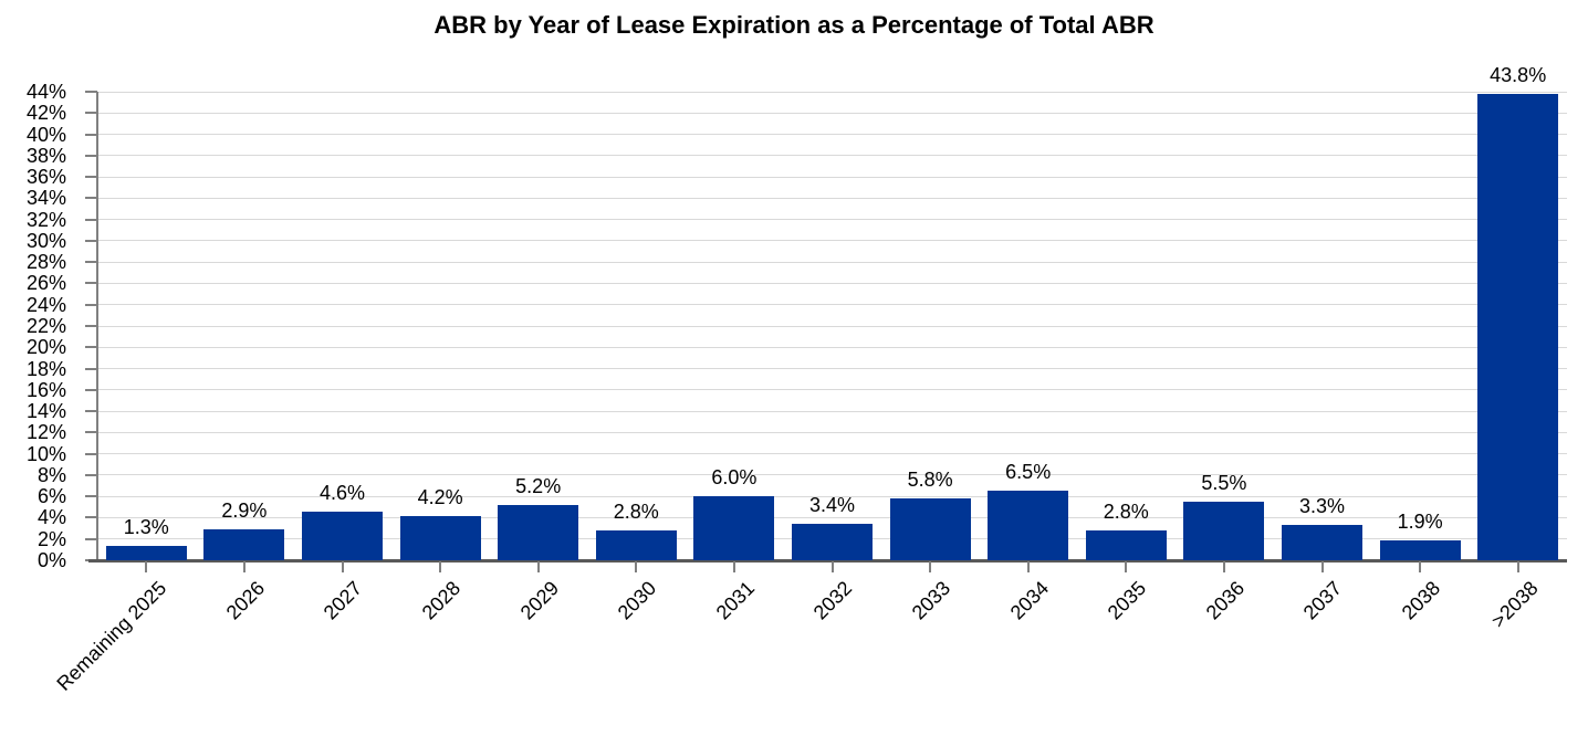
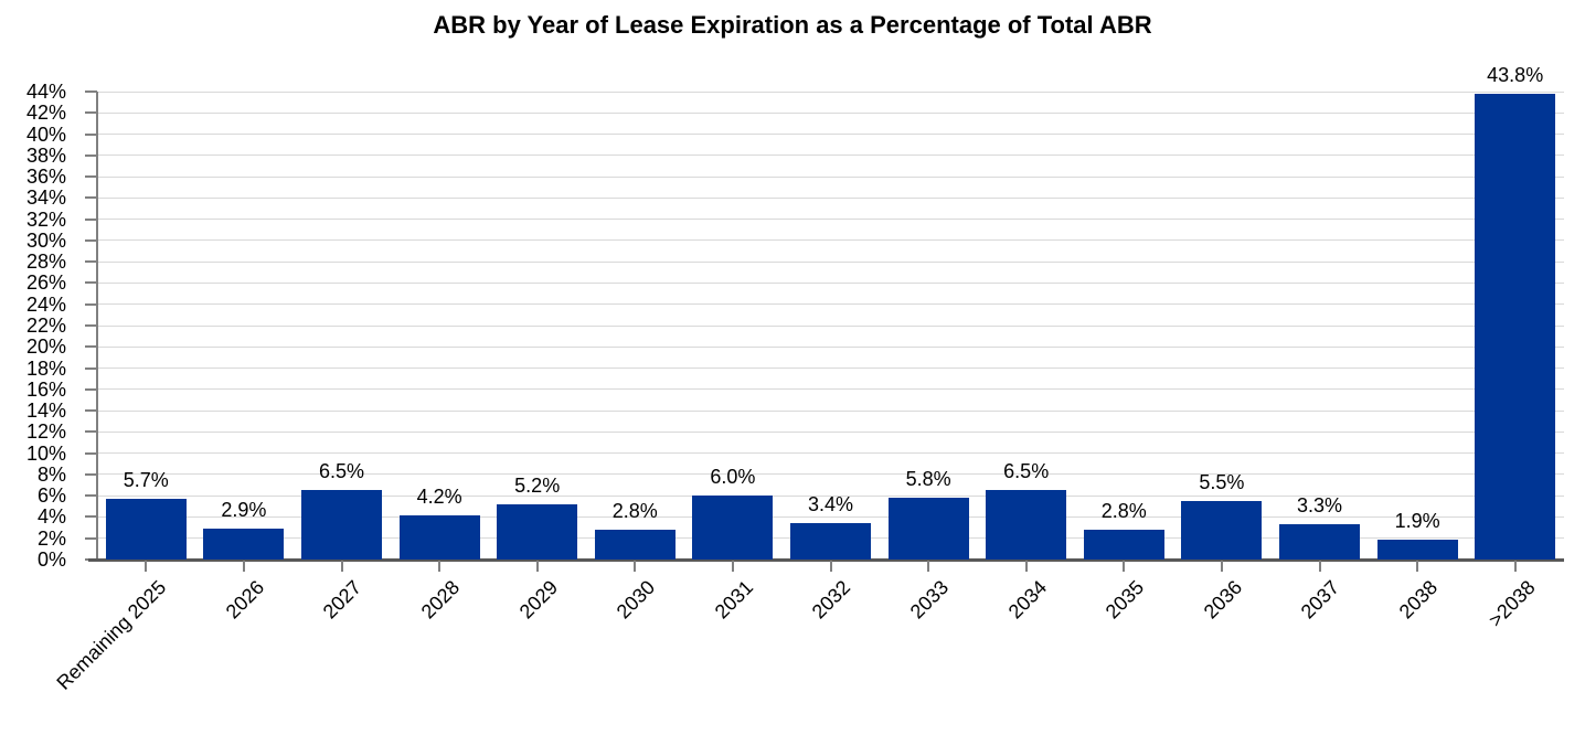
Remaining 2025: 1.3% -> 5.7%
2027: 4.6% -> 6.5%
